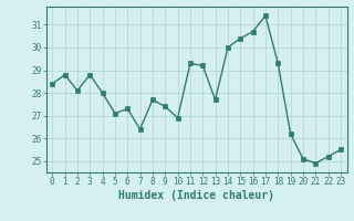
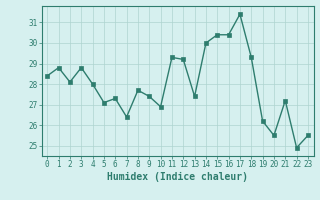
13: 27.7 -> 27.4
16: 30.7 -> 30.4
20: 25.1 -> 25.5
21: 24.9 -> 27.2
22: 25.2 -> 24.9
